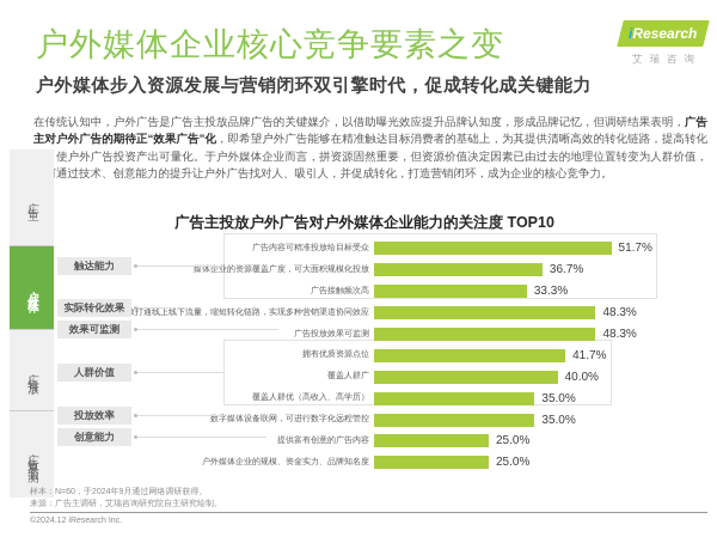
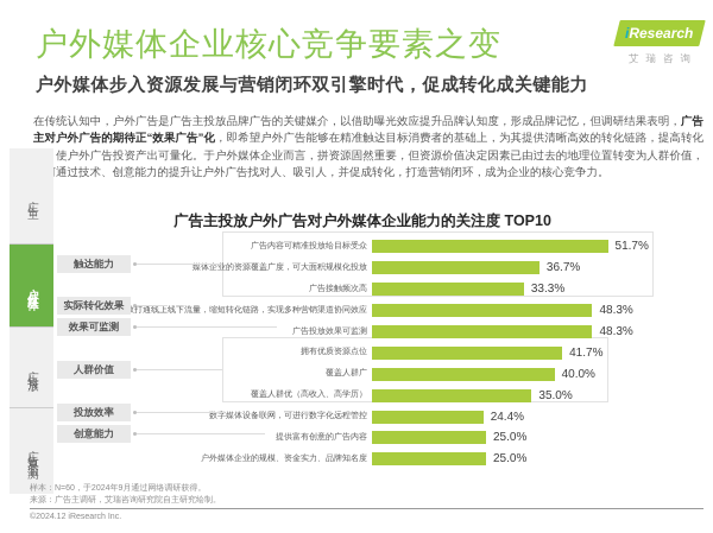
数字媒体设备联网，可进行数字化远程管控: 35.0% -> 24.4%
